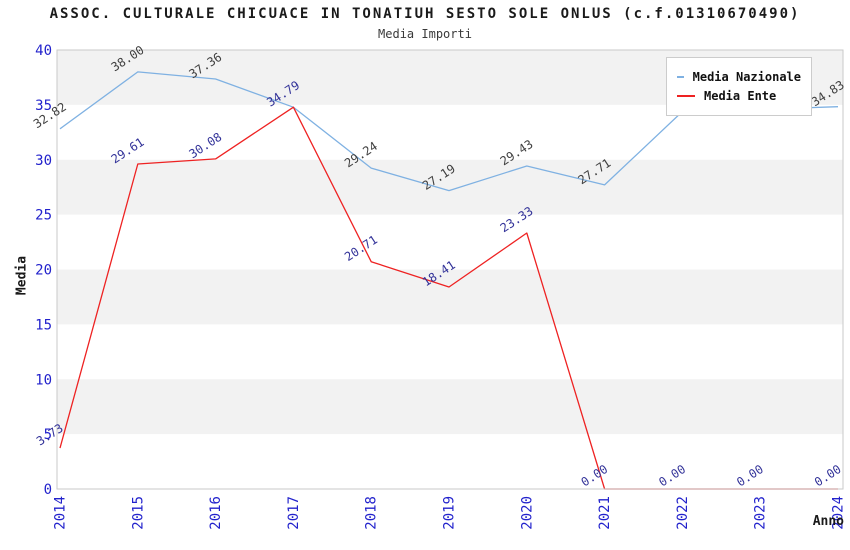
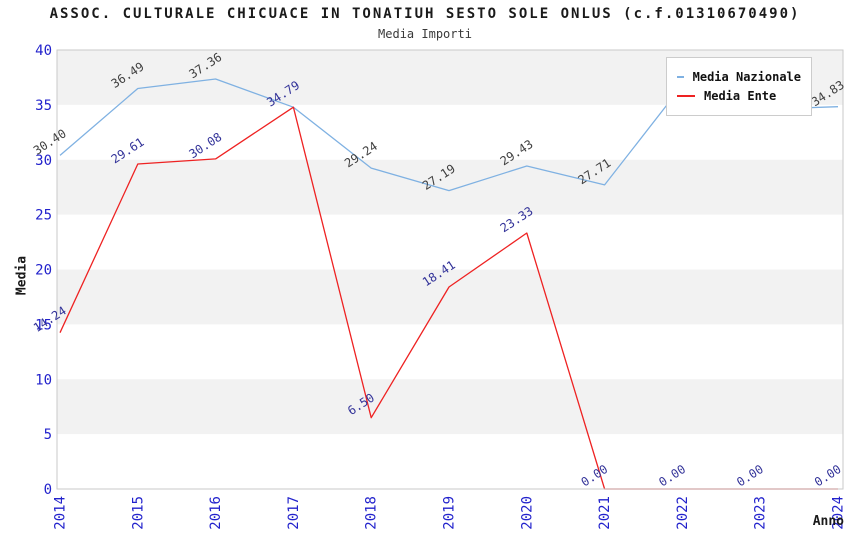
Media Nazionale/2014: 32.82 -> 30.40
Media Ente/2014: 3.73 -> 14.24
Media Nazionale/2015: 38.00 -> 36.49
Media Ente/2018: 20.71 -> 6.50
Media Nazionale/2022: 34.4 -> 36.8
